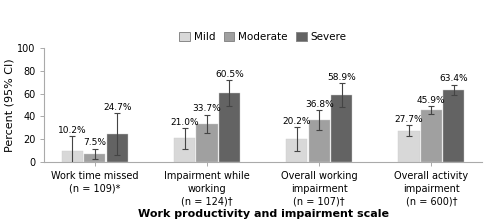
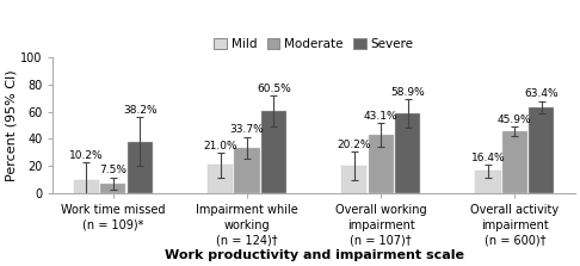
Severe/Work time missed (n = 109)*: 24.7% -> 38.2%
Moderate/Overall working impairment (n = 107)†: 36.8% -> 43.1%
Mild/Overall activity impairment (n = 600)†: 27.7% -> 16.4%
